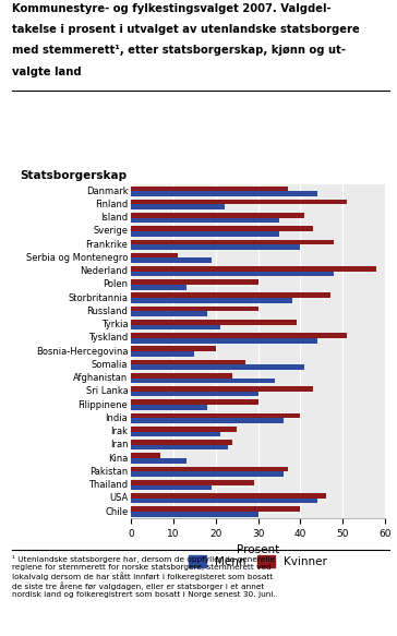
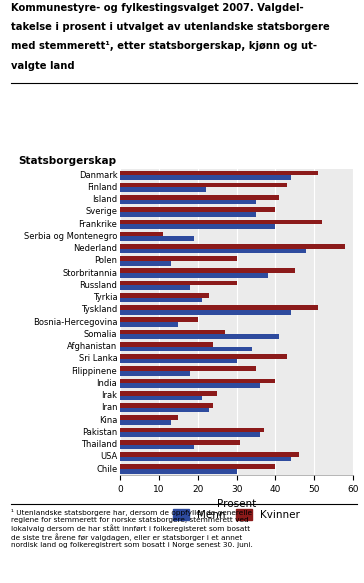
Kvinner/Danmark: 37 -> 51
Kvinner/Finland: 51 -> 43
Kvinner/Sverige: 43 -> 40
Kvinner/Frankrike: 48 -> 52
Kvinner/Storbritannia: 47 -> 45
Kvinner/Tyrkia: 39 -> 23
Kvinner/Filippinene: 30 -> 35
Kvinner/Kina: 7 -> 15
Kvinner/Thailand: 29 -> 31
